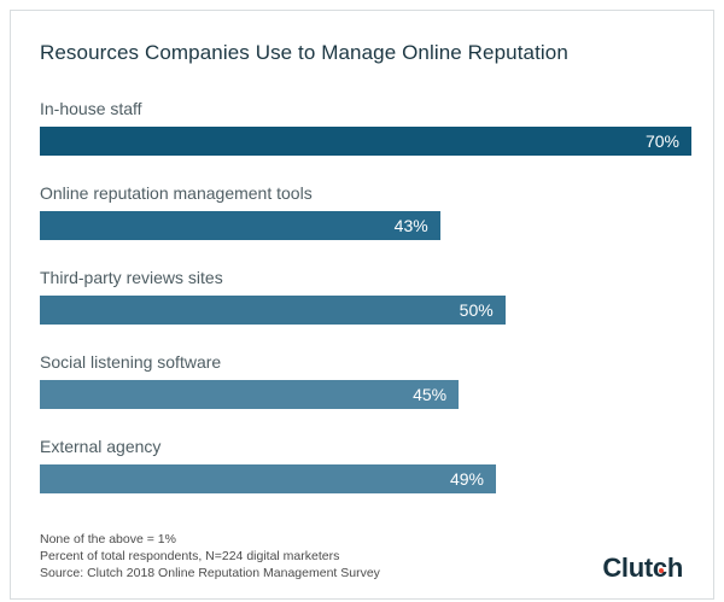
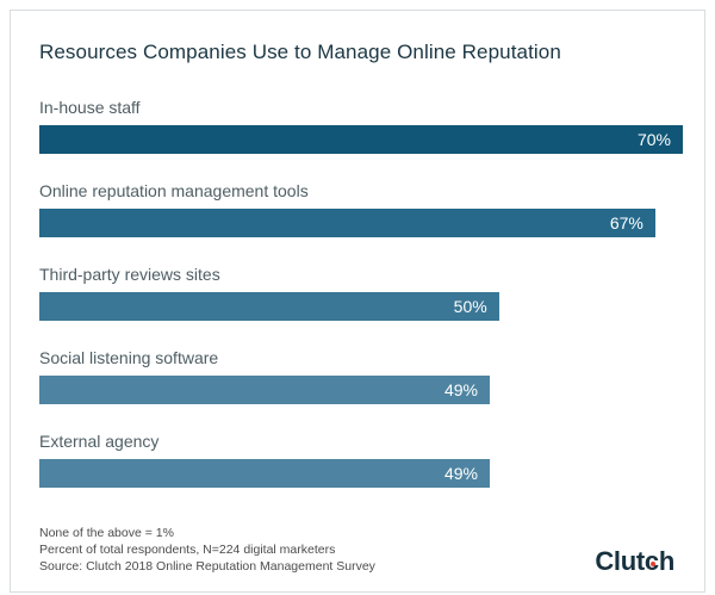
Online reputation management tools: 43% -> 67%
Social listening software: 45% -> 49%
